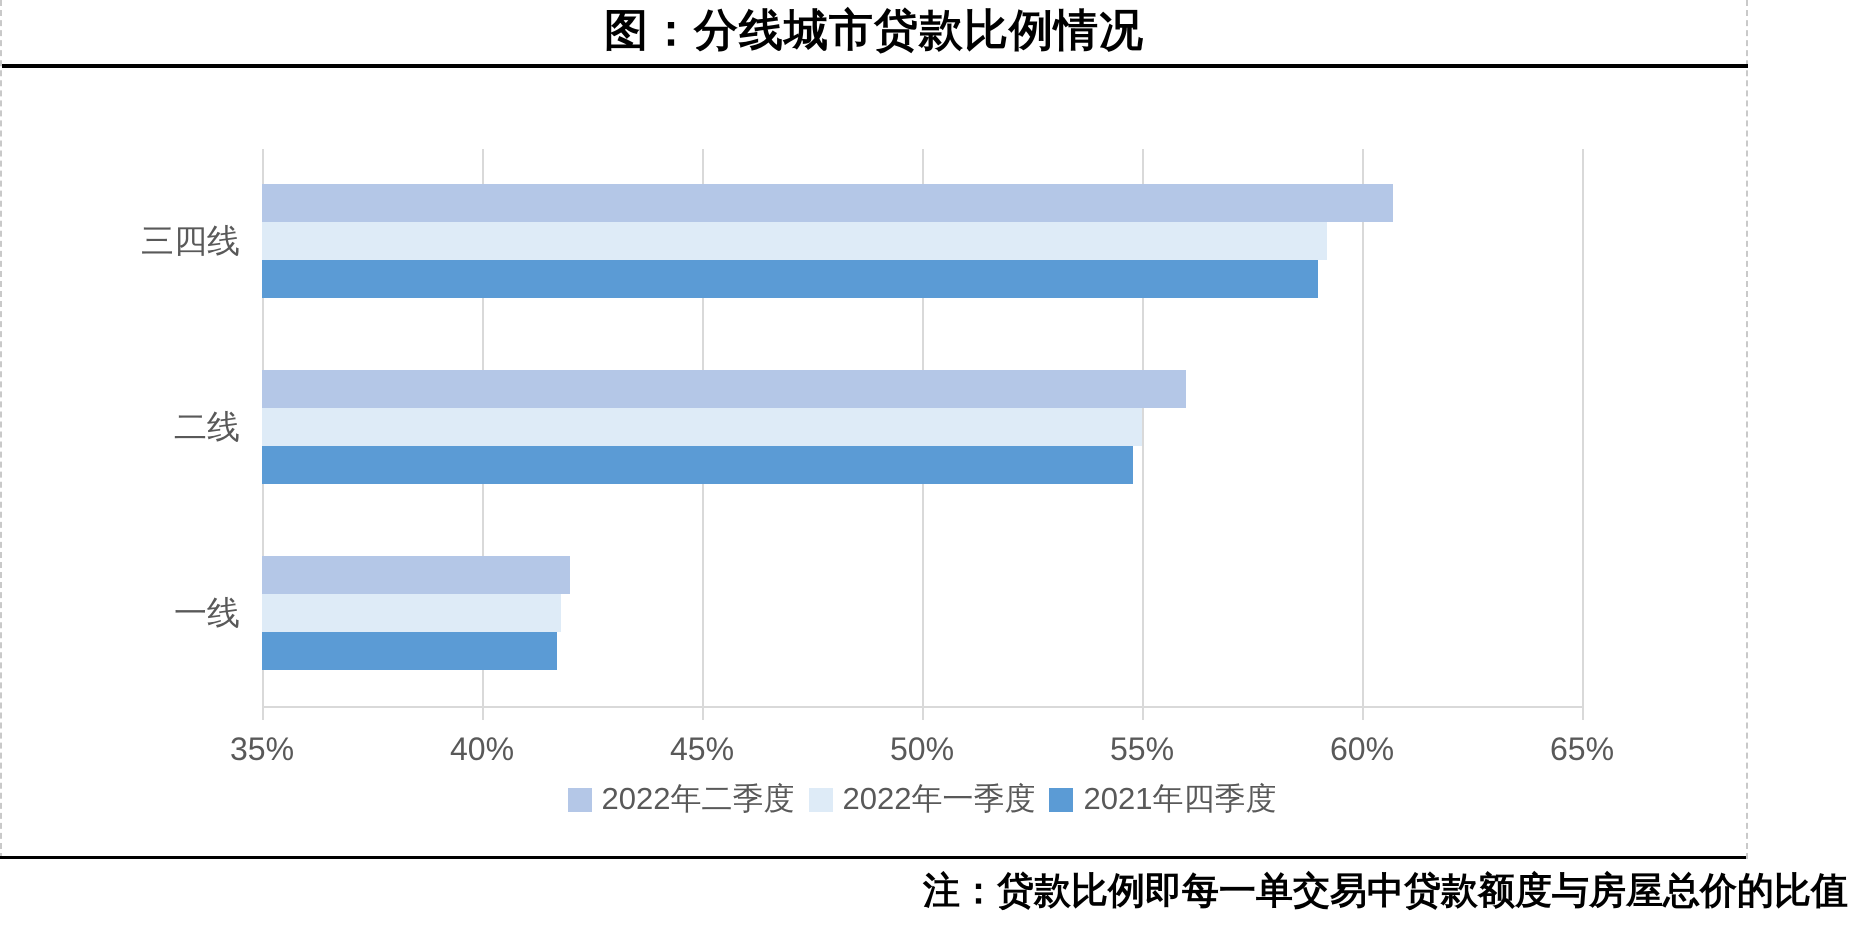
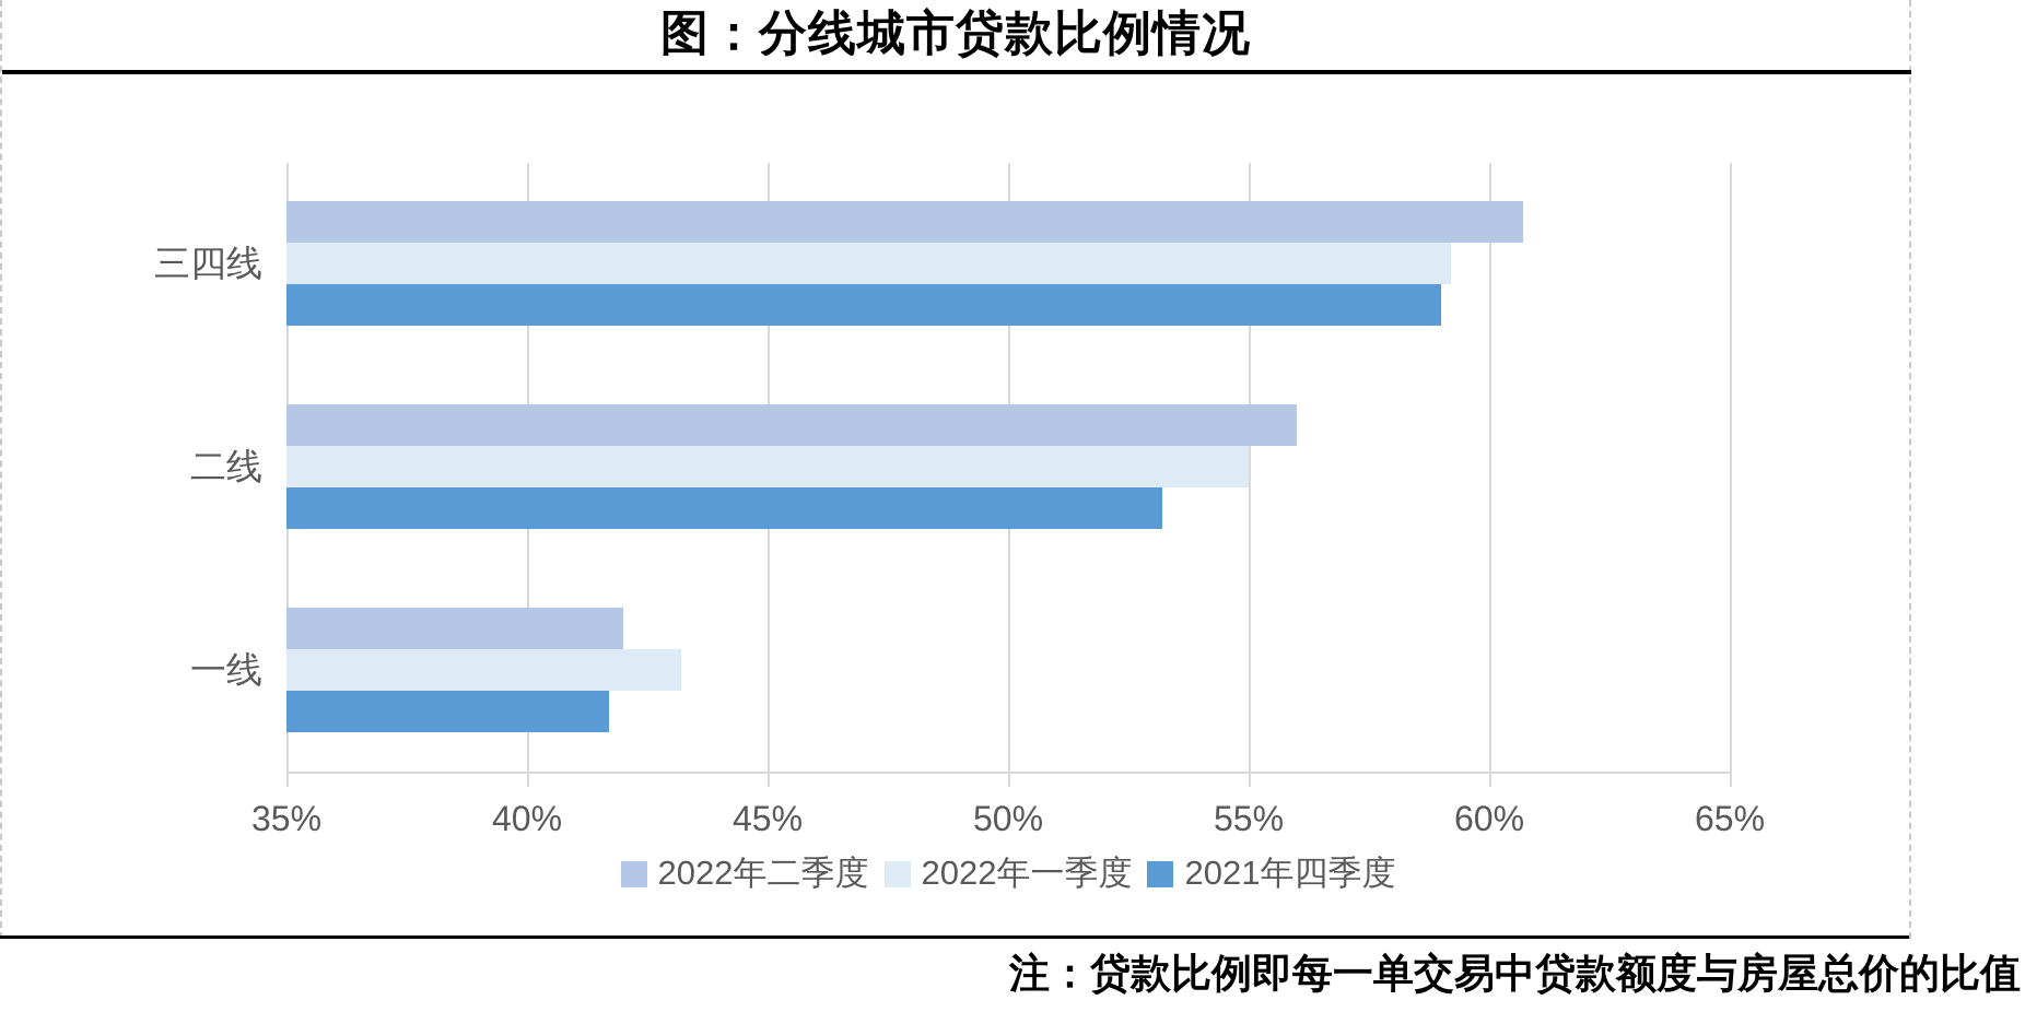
2021年四季度/二线: 54.8% -> 53.2%
2022年一季度/一线: 41.8% -> 43.2%
